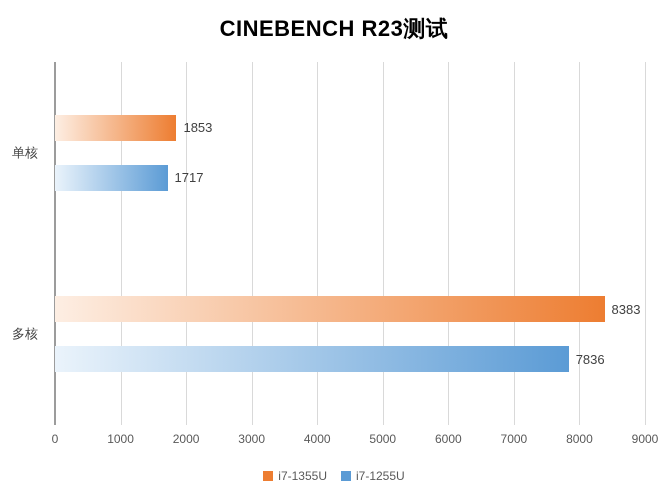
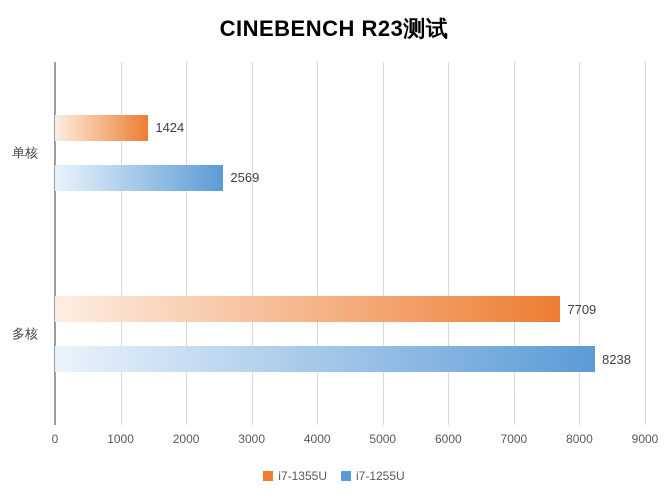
i7-1355U/单核: 1853 -> 1424
i7-1255U/单核: 1717 -> 2569
i7-1355U/多核: 8383 -> 7709
i7-1255U/多核: 7836 -> 8238
